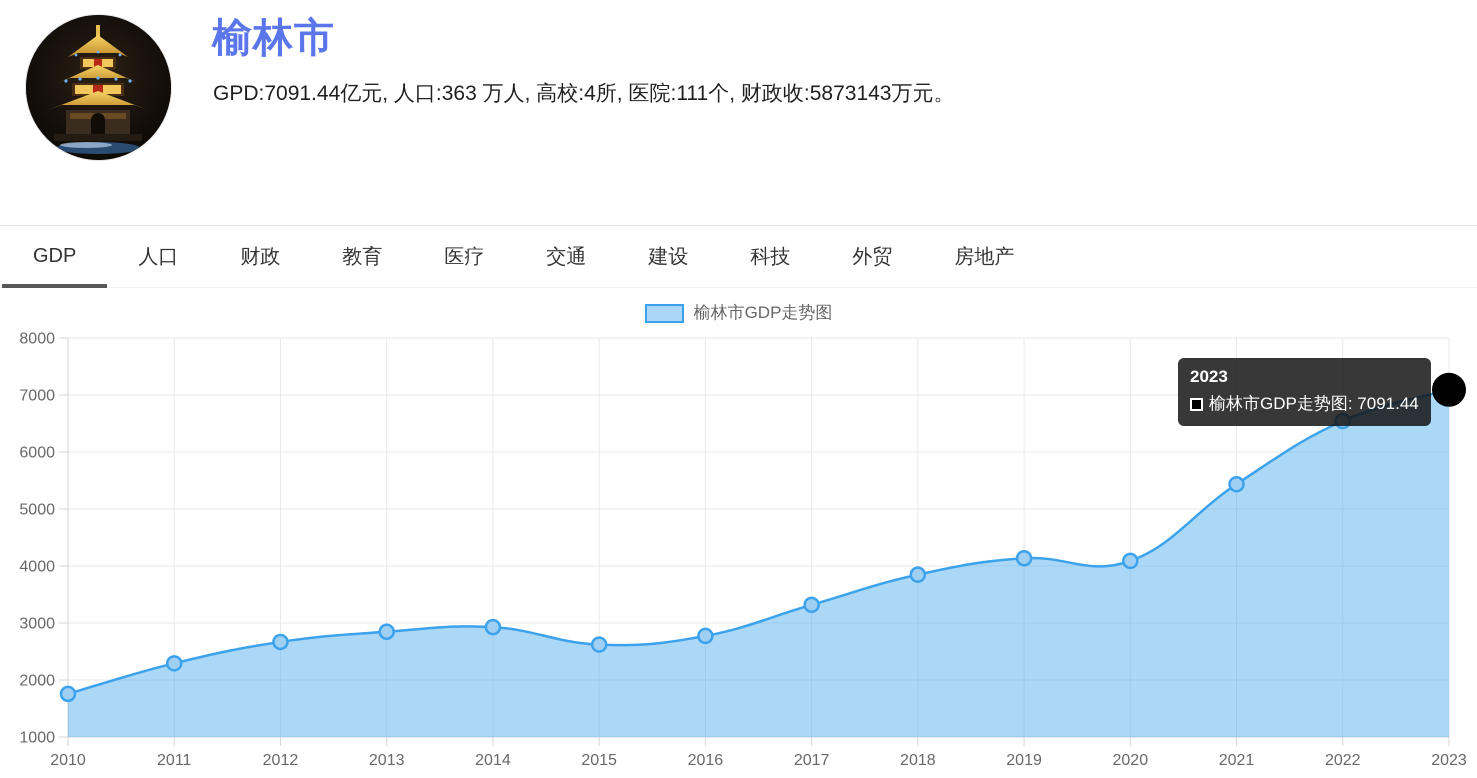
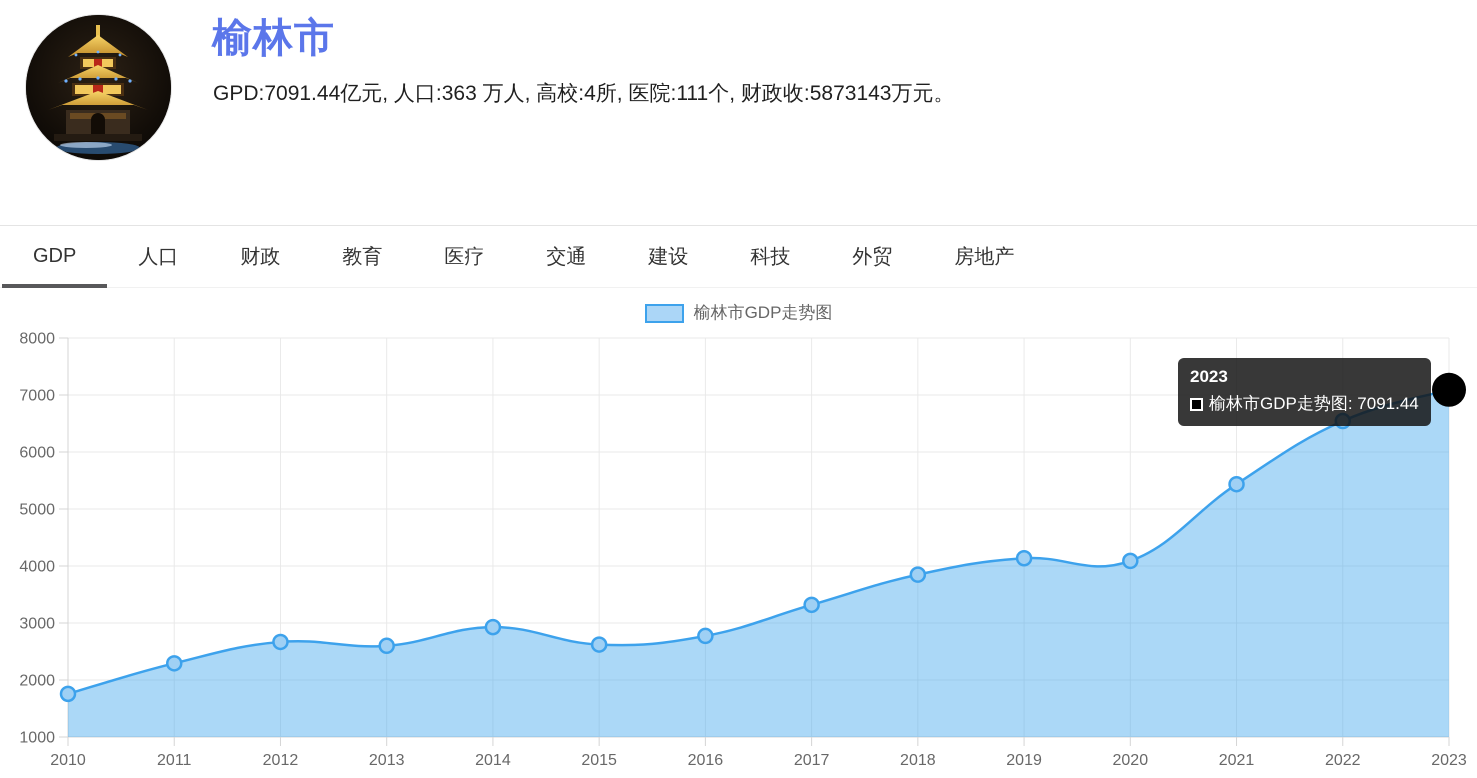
2013: 2800 -> 2600
